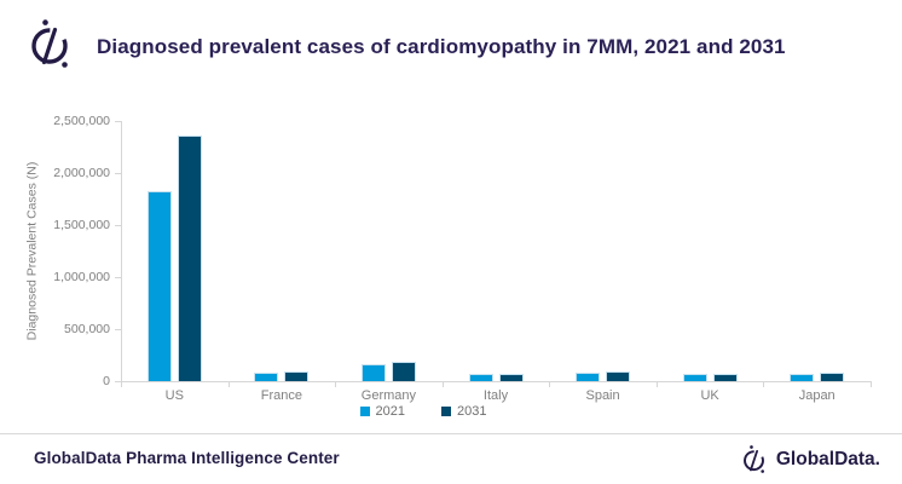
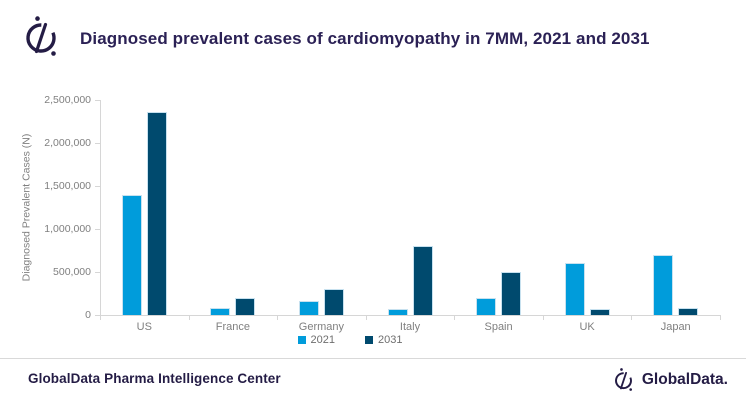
2021/US: 1800000 -> 1400000
2031/France: 100000 -> 200000
2031/Germany: 200000 -> 300000
2031/Italy: 100000 -> 800000
2021/Spain: 100000 -> 200000
2031/Spain: 100000 -> 500000
2021/UK: 100000 -> 600000
2021/Japan: 100000 -> 700000
